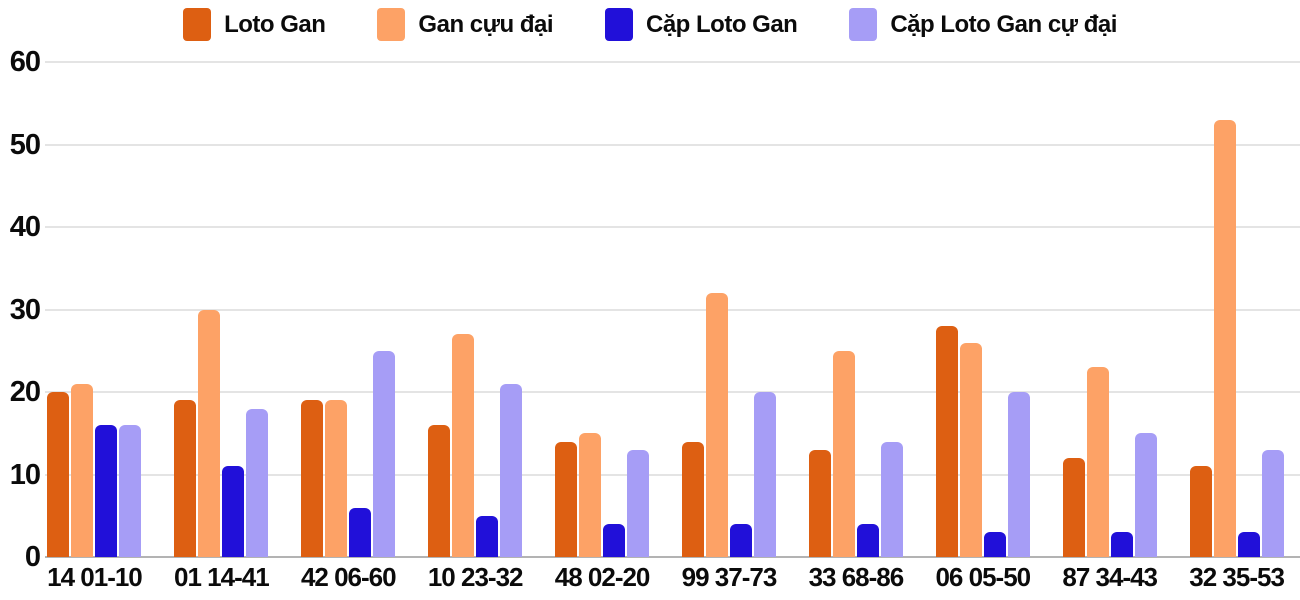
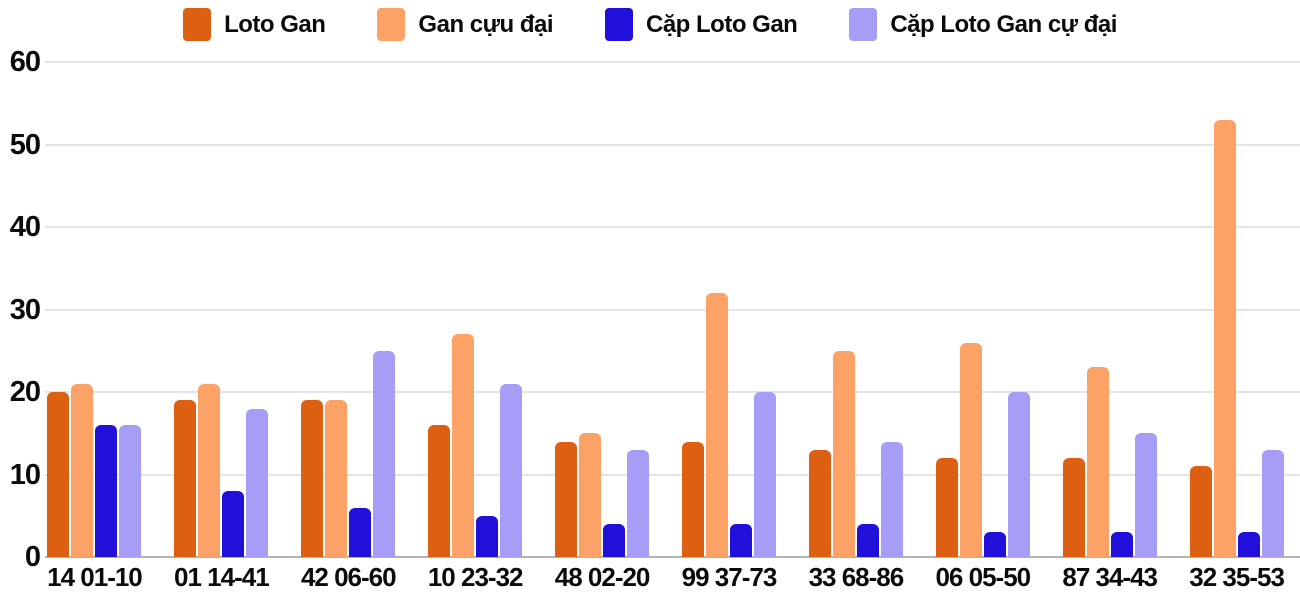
Gan cựu đại/01 14-41: 30 -> 21
Cặp Loto Gan/01 14-41: 11 -> 8
Loto Gan/06 05-50: 28 -> 12
